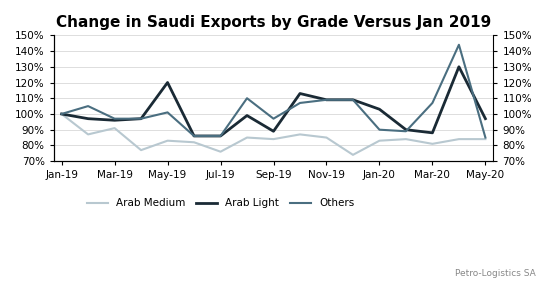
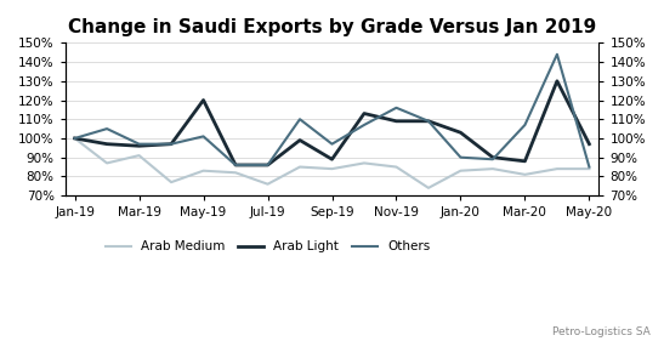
Others/Nov-19: 109% -> 116%
